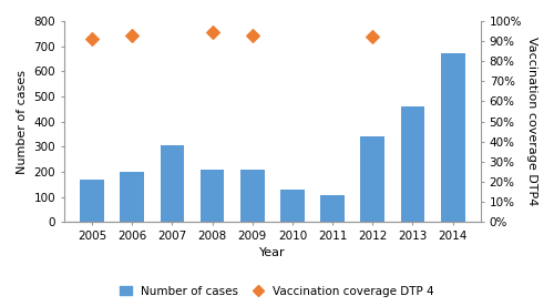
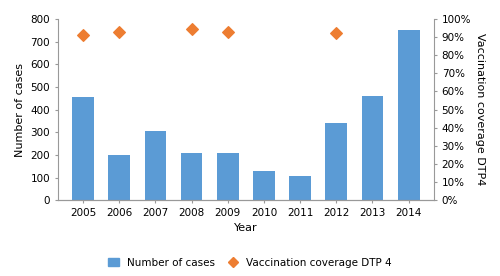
Number of cases/2005: 170 -> 455
Number of cases/2014: 670 -> 750
